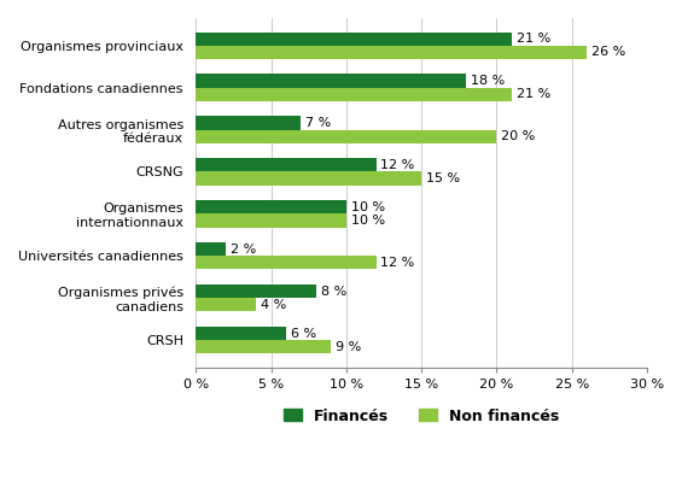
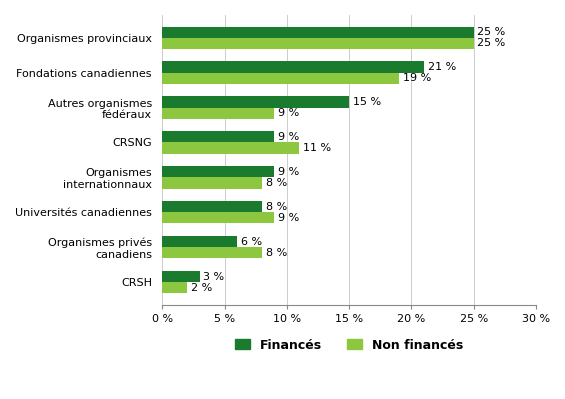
Financés/Organismes provinciaux: 21 -> 25
Non financés/Organismes provinciaux: 26 -> 25
Financés/Fondations canadiennes: 18 -> 21
Non financés/Fondations canadiennes: 21 -> 19
Financés/Autres organismes fédéraux: 7 -> 15
Non financés/Autres organismes fédéraux: 20 -> 9
Financés/CRSNG: 12 -> 9
Non financés/CRSNG: 15 -> 11
Financés/Organismes internationnaux: 10 -> 9
Non financés/Organismes internationnaux: 10 -> 8
Financés/Universités canadiennes: 2 -> 8
Non financés/Universités canadiennes: 12 -> 9
Financés/Organismes privés canadiens: 8 -> 6
Non financés/Organismes privés canadiens: 4 -> 8
Financés/CRSH: 6 -> 3
Non financés/CRSH: 9 -> 2
